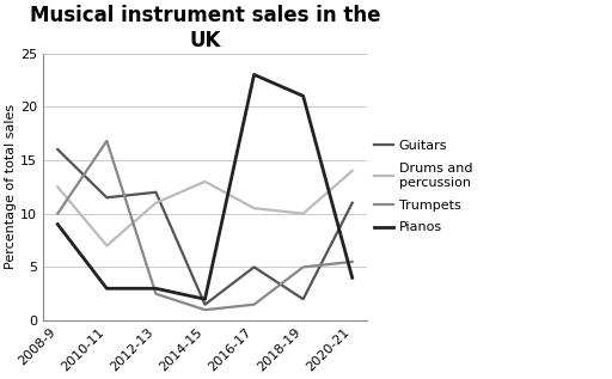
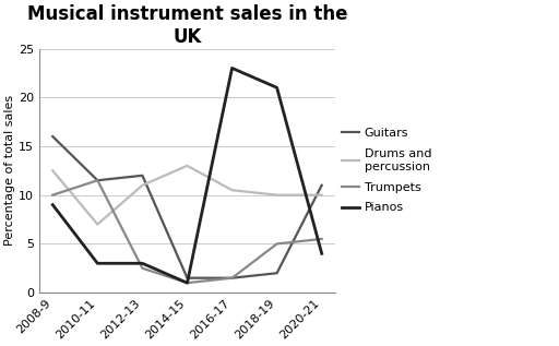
Trumpets/2010-11: 16.8 -> 11.5
Pianos/2014-15: 2 -> 1
Guitars/2016-17: 5.0 -> 1.5
Drums and percussion/2020-21: 14.0 -> 10.0
